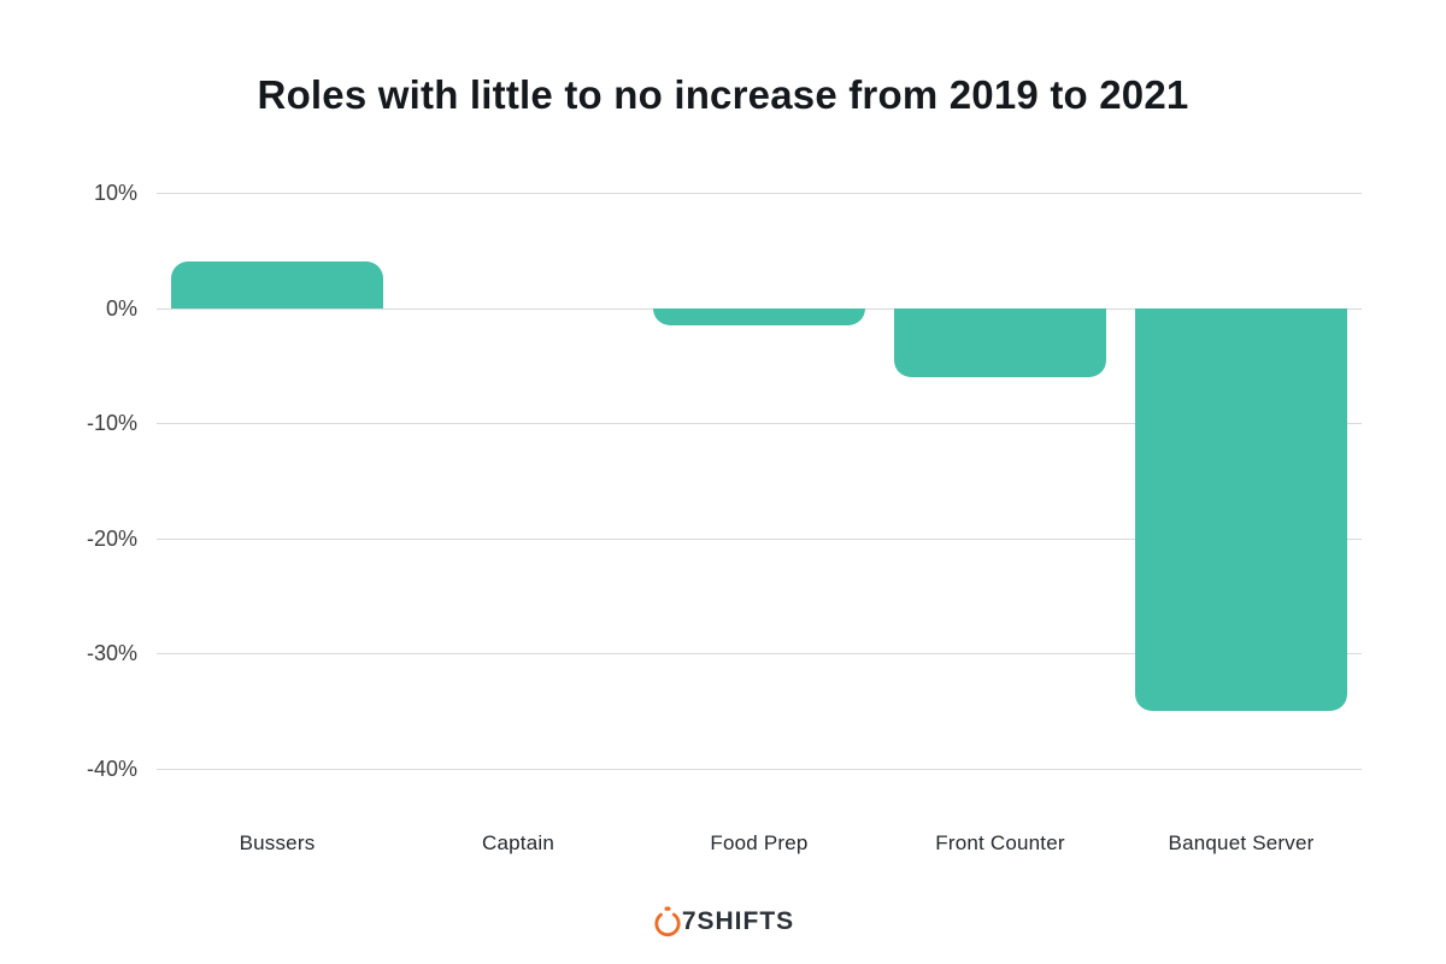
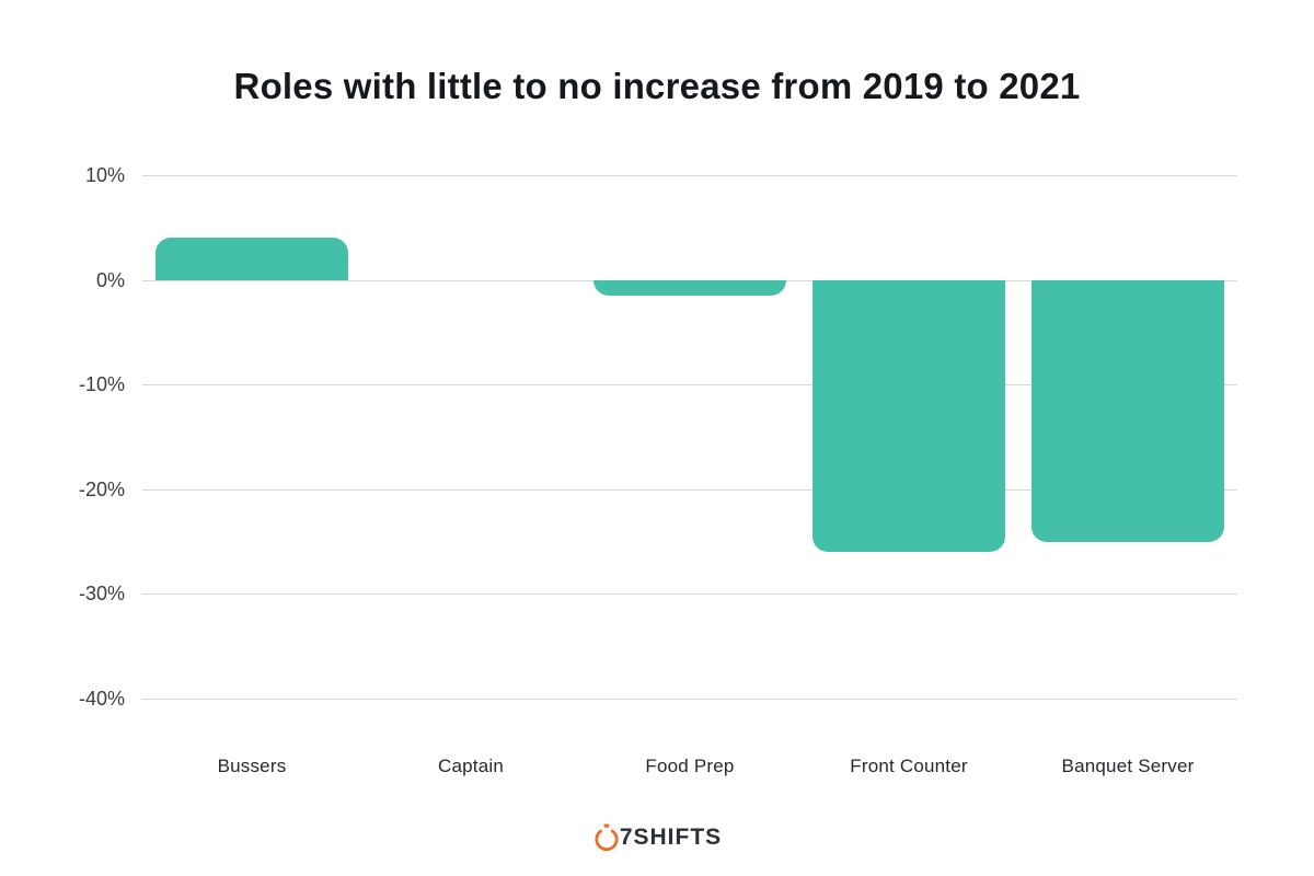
Front Counter: -6% -> -26%
Banquet Server: -35% -> -25%
